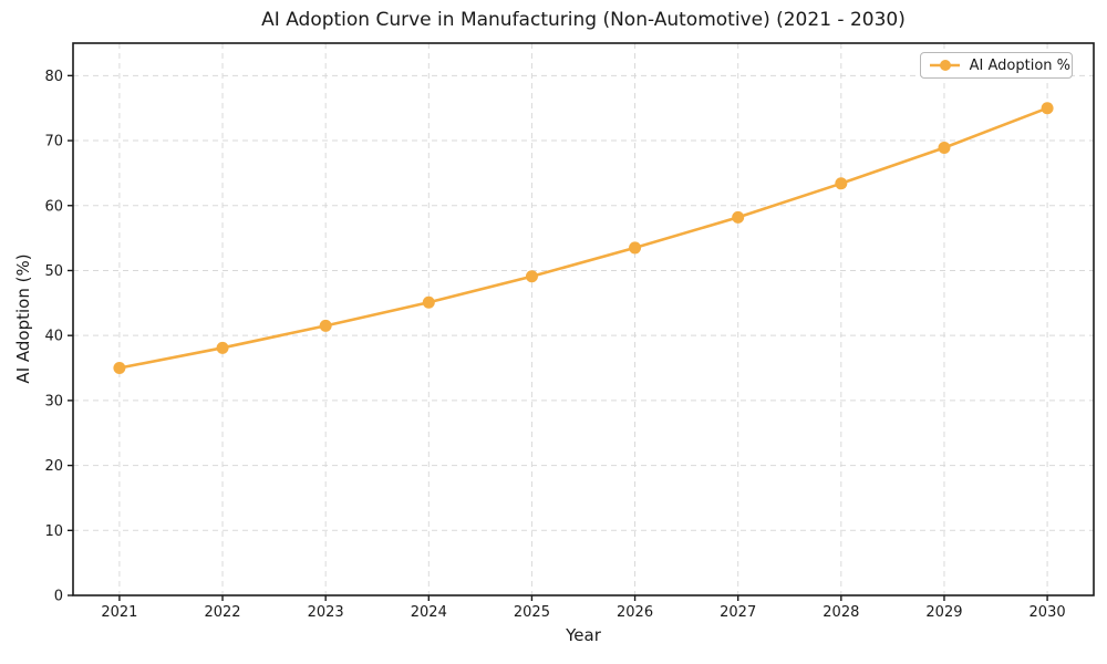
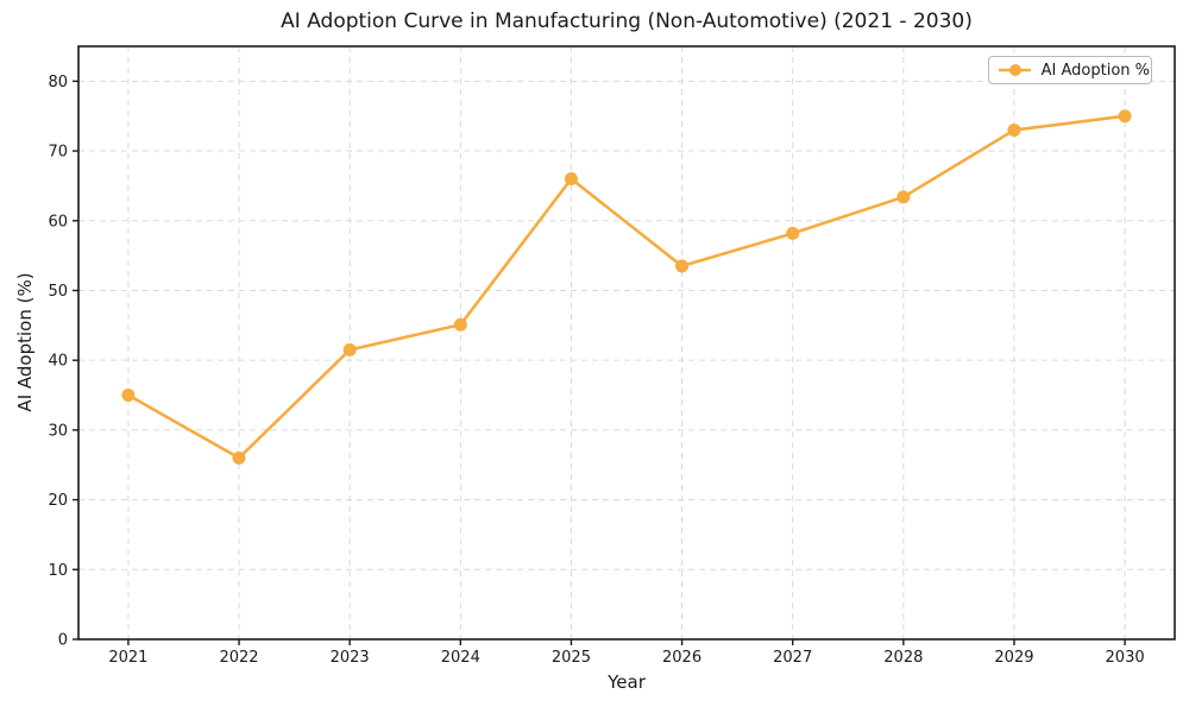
2022: 38 -> 26
2025: 49 -> 66
2029: 69 -> 73
